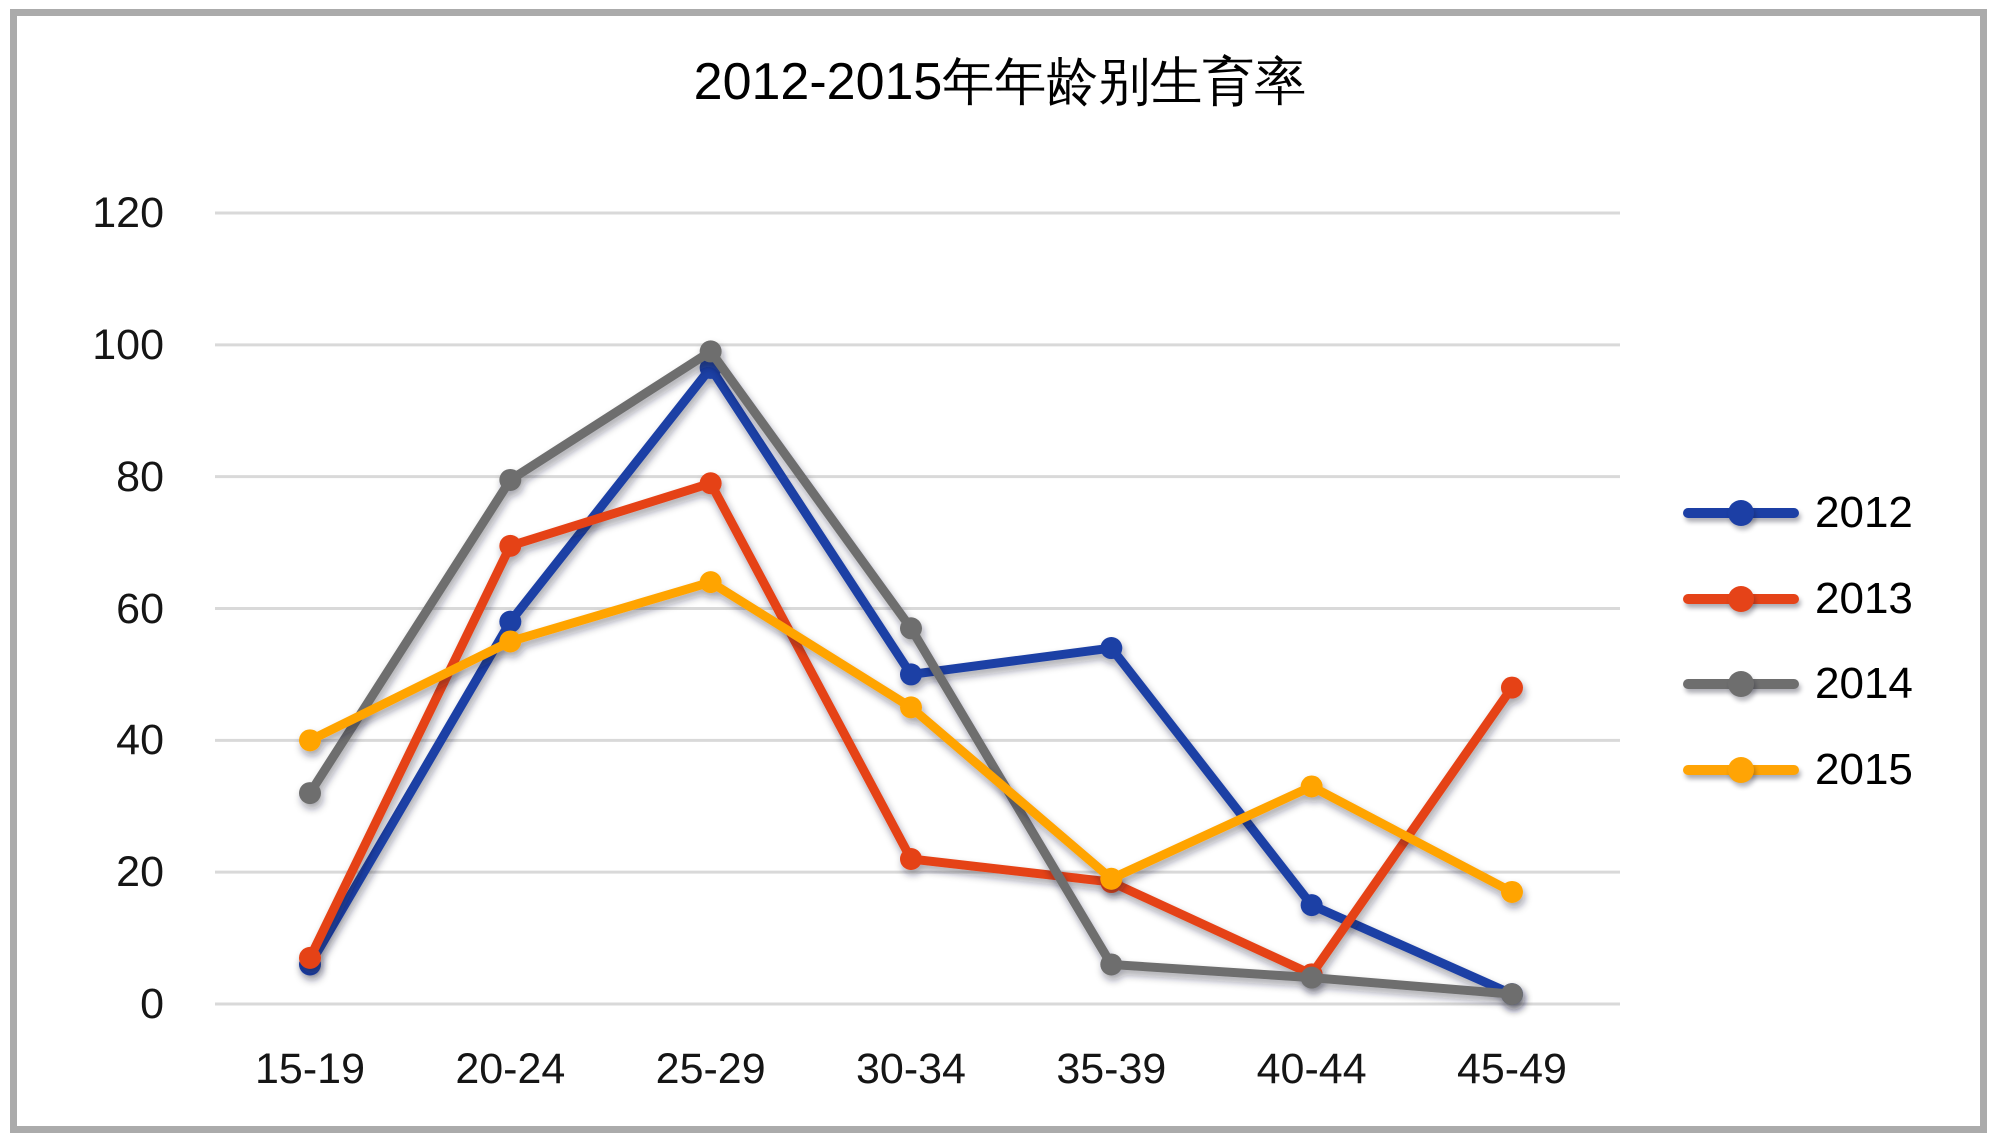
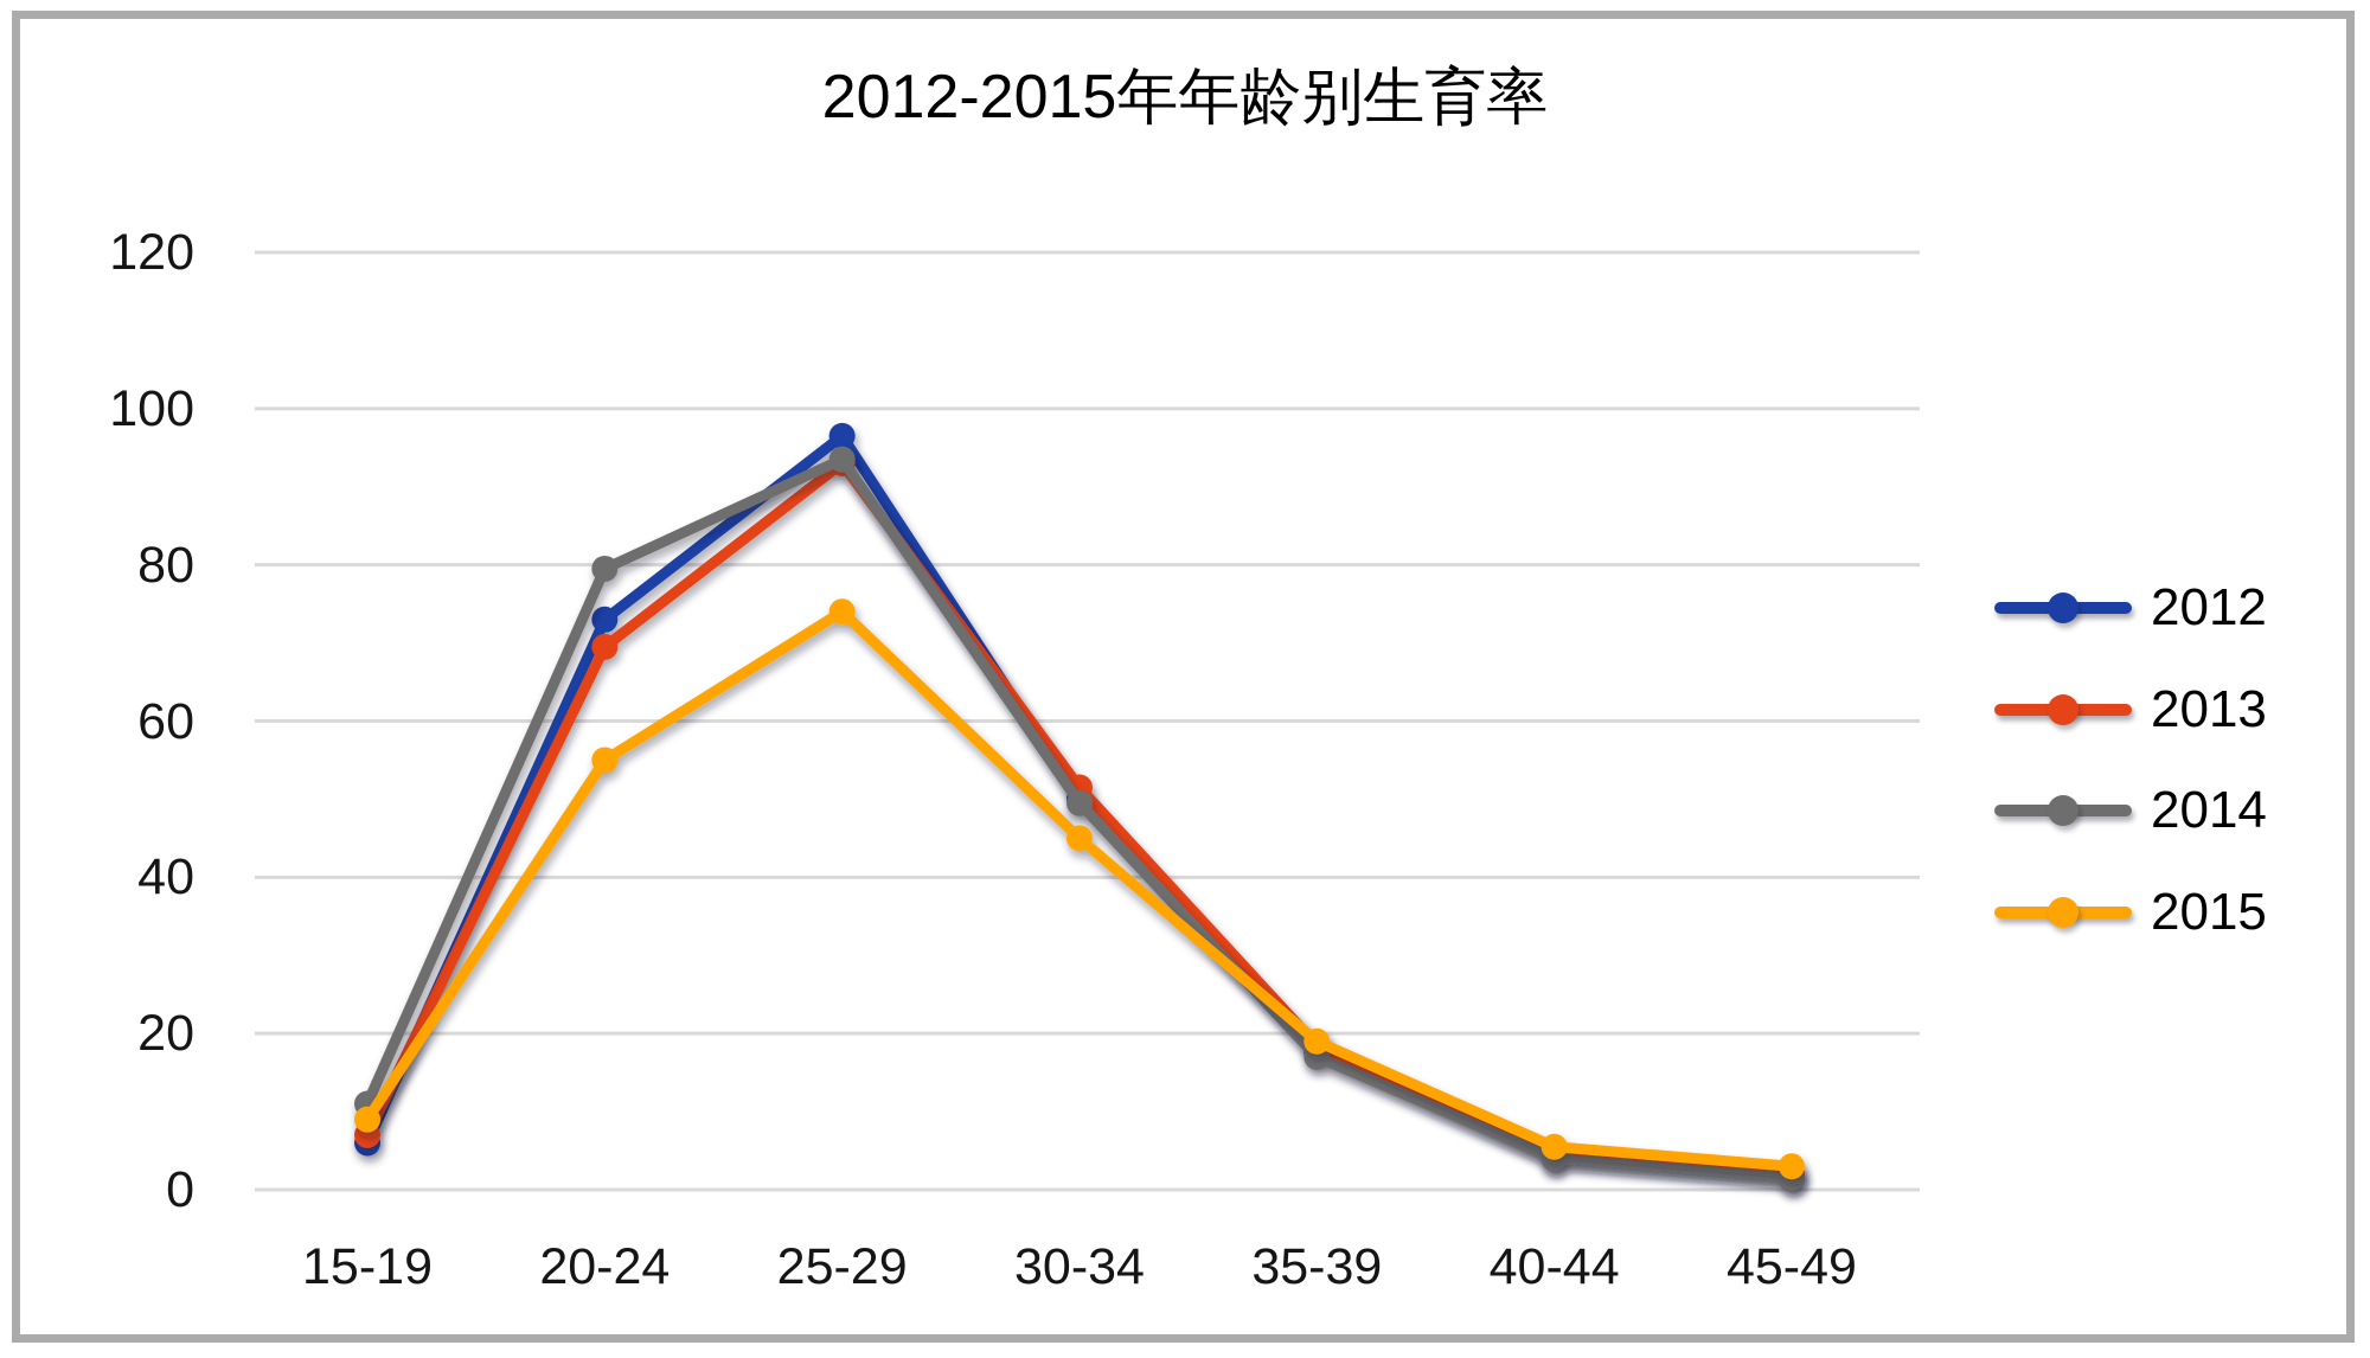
2014/15-19: 32 -> 11
2015/15-19: 40 -> 9
2012/20-24: 58 -> 73
2013/25-29: 79 -> 93
2014/25-29: 99 -> 94
2015/25-29: 64 -> 74
2013/30-34: 22 -> 52
2014/30-34: 57 -> 50
2012/35-39: 54 -> 18
2014/35-39: 6 -> 17
2012/40-44: 15 -> 4
2015/40-44: 33 -> 6
2013/45-49: 48 -> 2
2015/45-49: 17 -> 3
